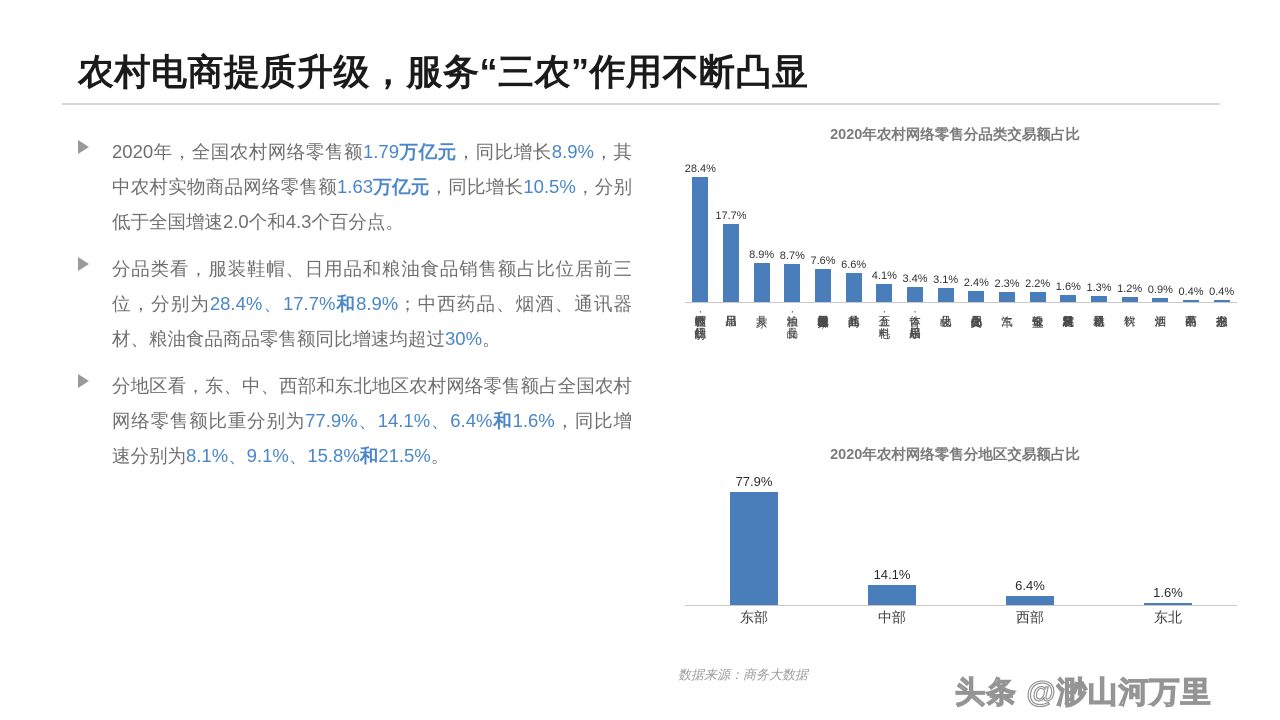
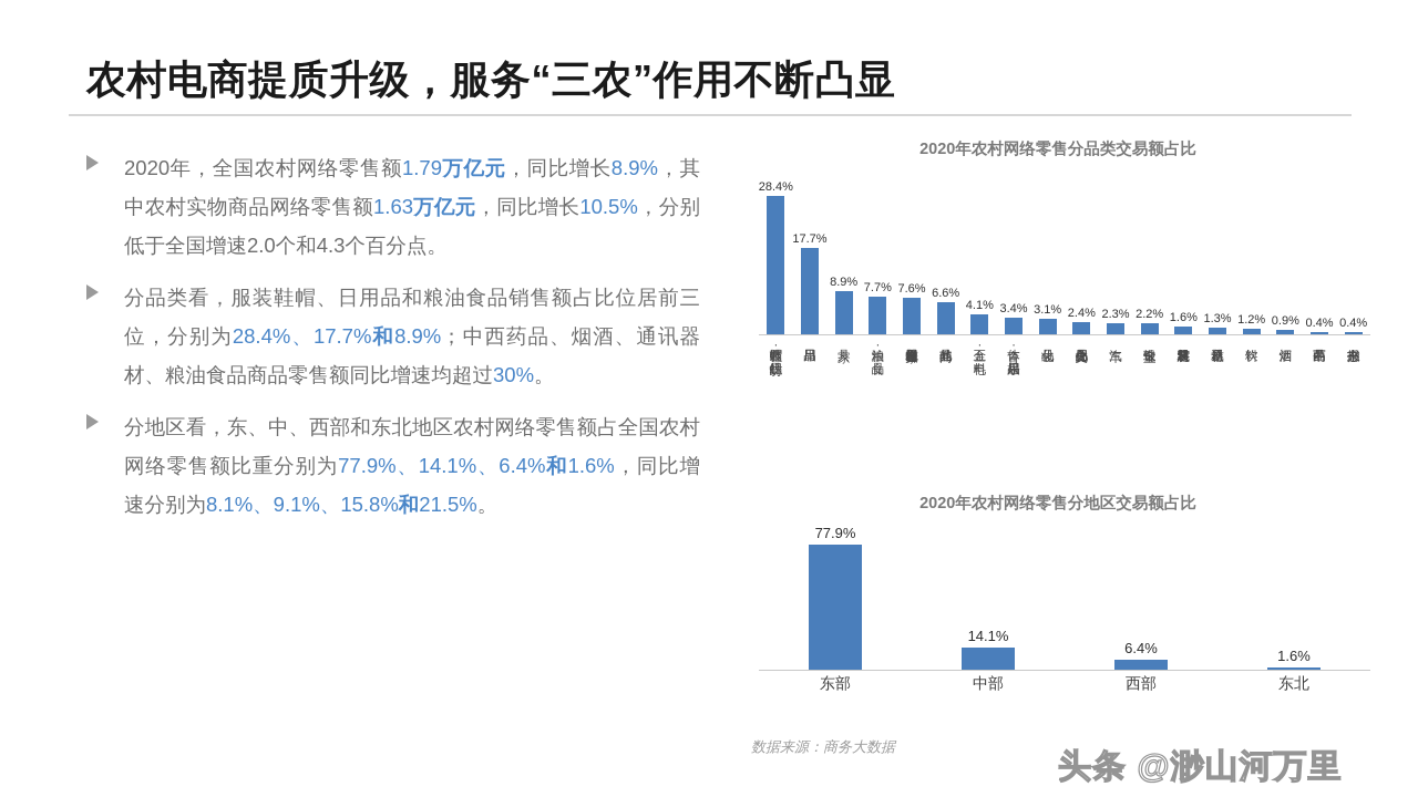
2020年农村网络零售分品类交易额占比/粮油·食品: 8.7% -> 7.7%
